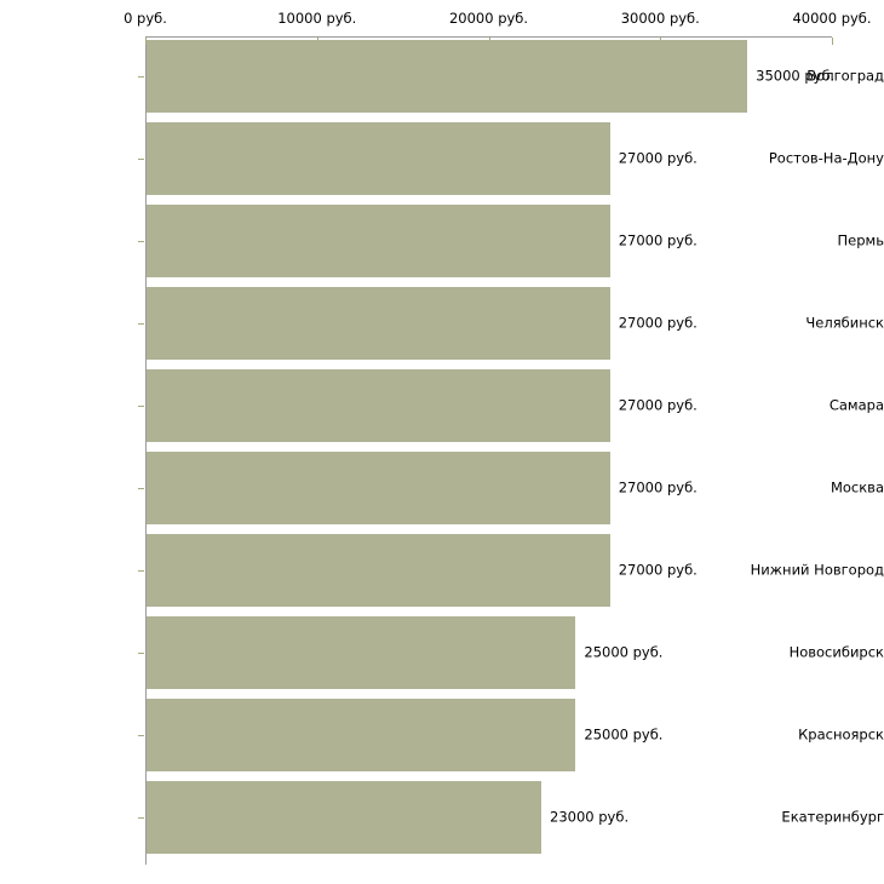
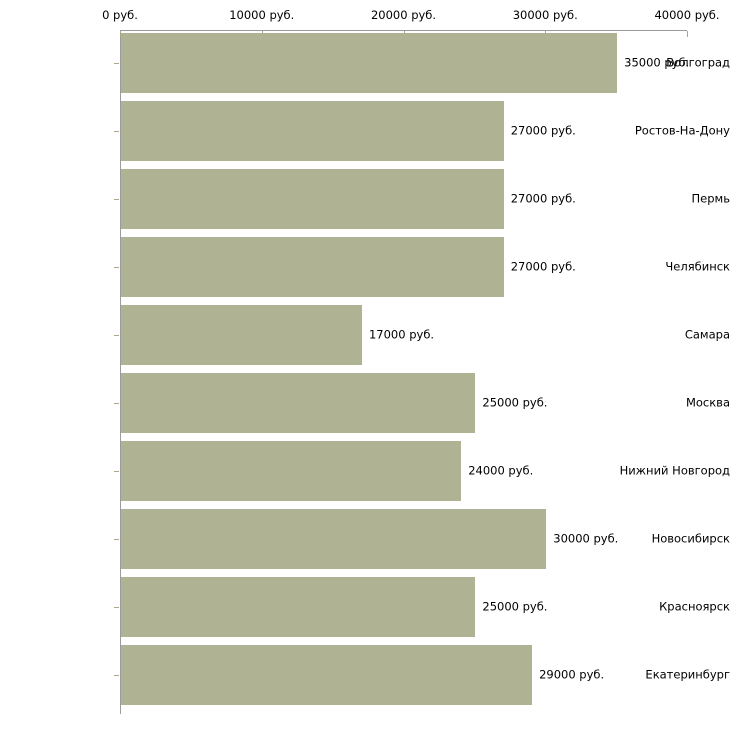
Самара: 27000 -> 17000
Москва: 27000 -> 25000
Нижний Новгород: 27000 -> 24000
Новосибирск: 25000 -> 30000
Екатеринбург: 23000 -> 29000
